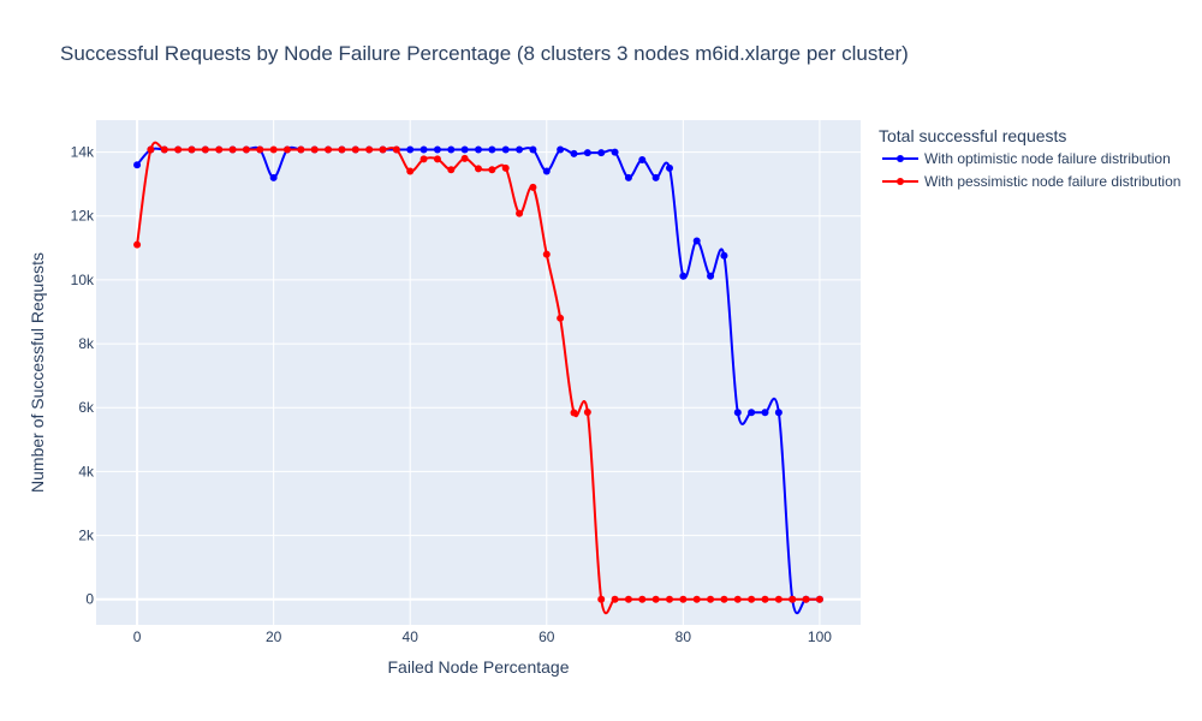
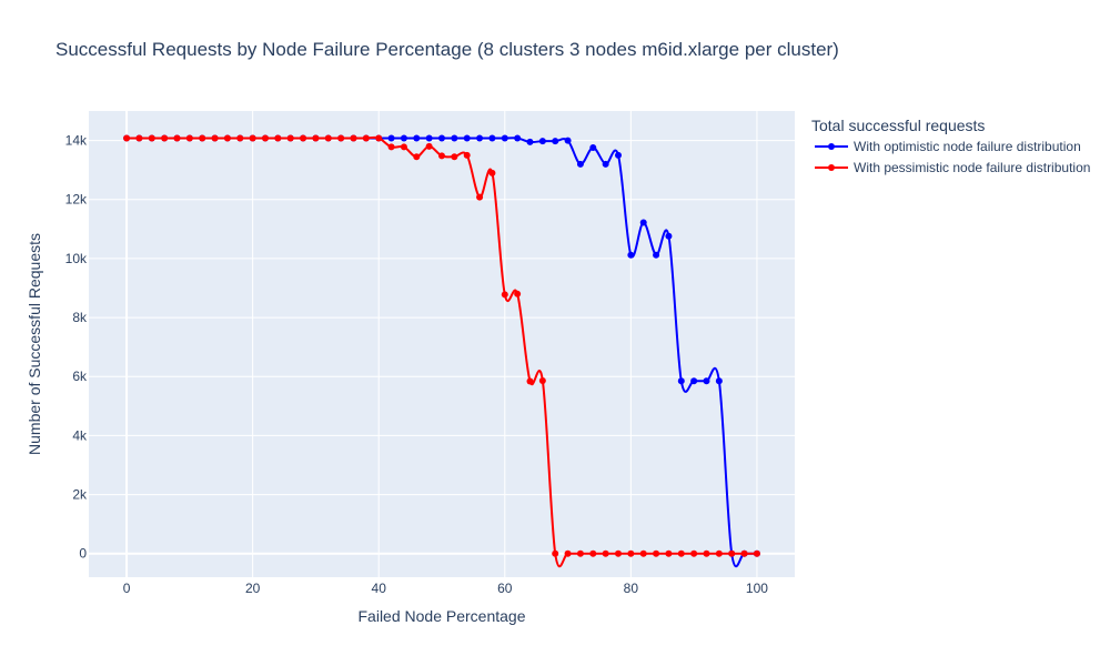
With optimistic node failure distribution/0: 13.6k -> 14.1k
With pessimistic node failure distribution/0: 11.1k -> 14.1k
With optimistic node failure distribution/20: 13.2k -> 14.1k
With pessimistic node failure distribution/40: 13.4k -> 14.1k
With optimistic node failure distribution/60: 13.4k -> 14.1k
With pessimistic node failure distribution/60: 10.8k -> 8.8k
